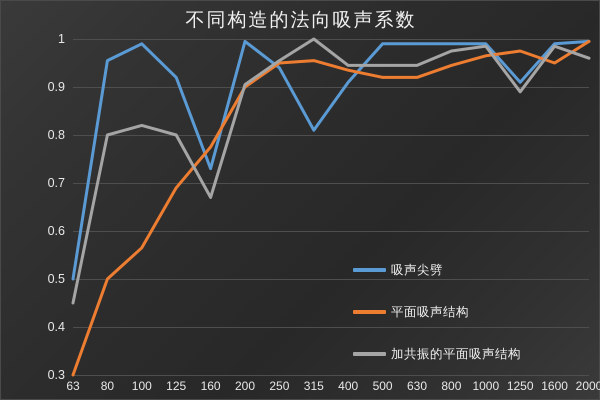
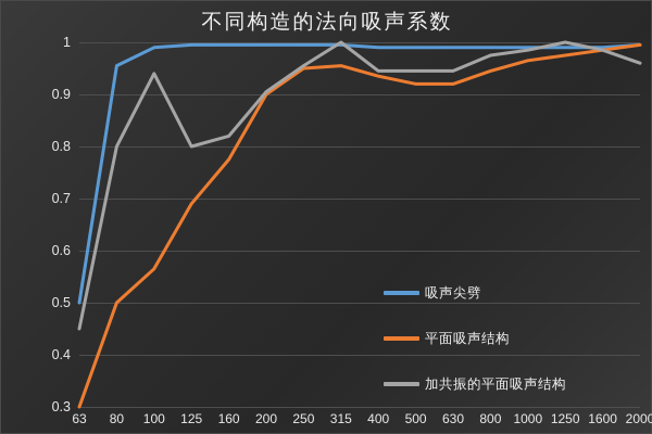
加共振的平面吸声结构/100: 0.82 -> 0.94
吸声尖劈/125: 0.92 -> 0.99
吸声尖劈/160: 0.73 -> 0.99
加共振的平面吸声结构/160: 0.67 -> 0.82
吸声尖劈/250: 0.94 -> 0.99
吸声尖劈/315: 0.81 -> 0.99
吸声尖劈/400: 0.91 -> 0.99
吸声尖劈/1250: 0.91 -> 0.99
加共振的平面吸声结构/1250: 0.89 -> 1.00
平面吸声结构/1600: 0.95 -> 0.98
